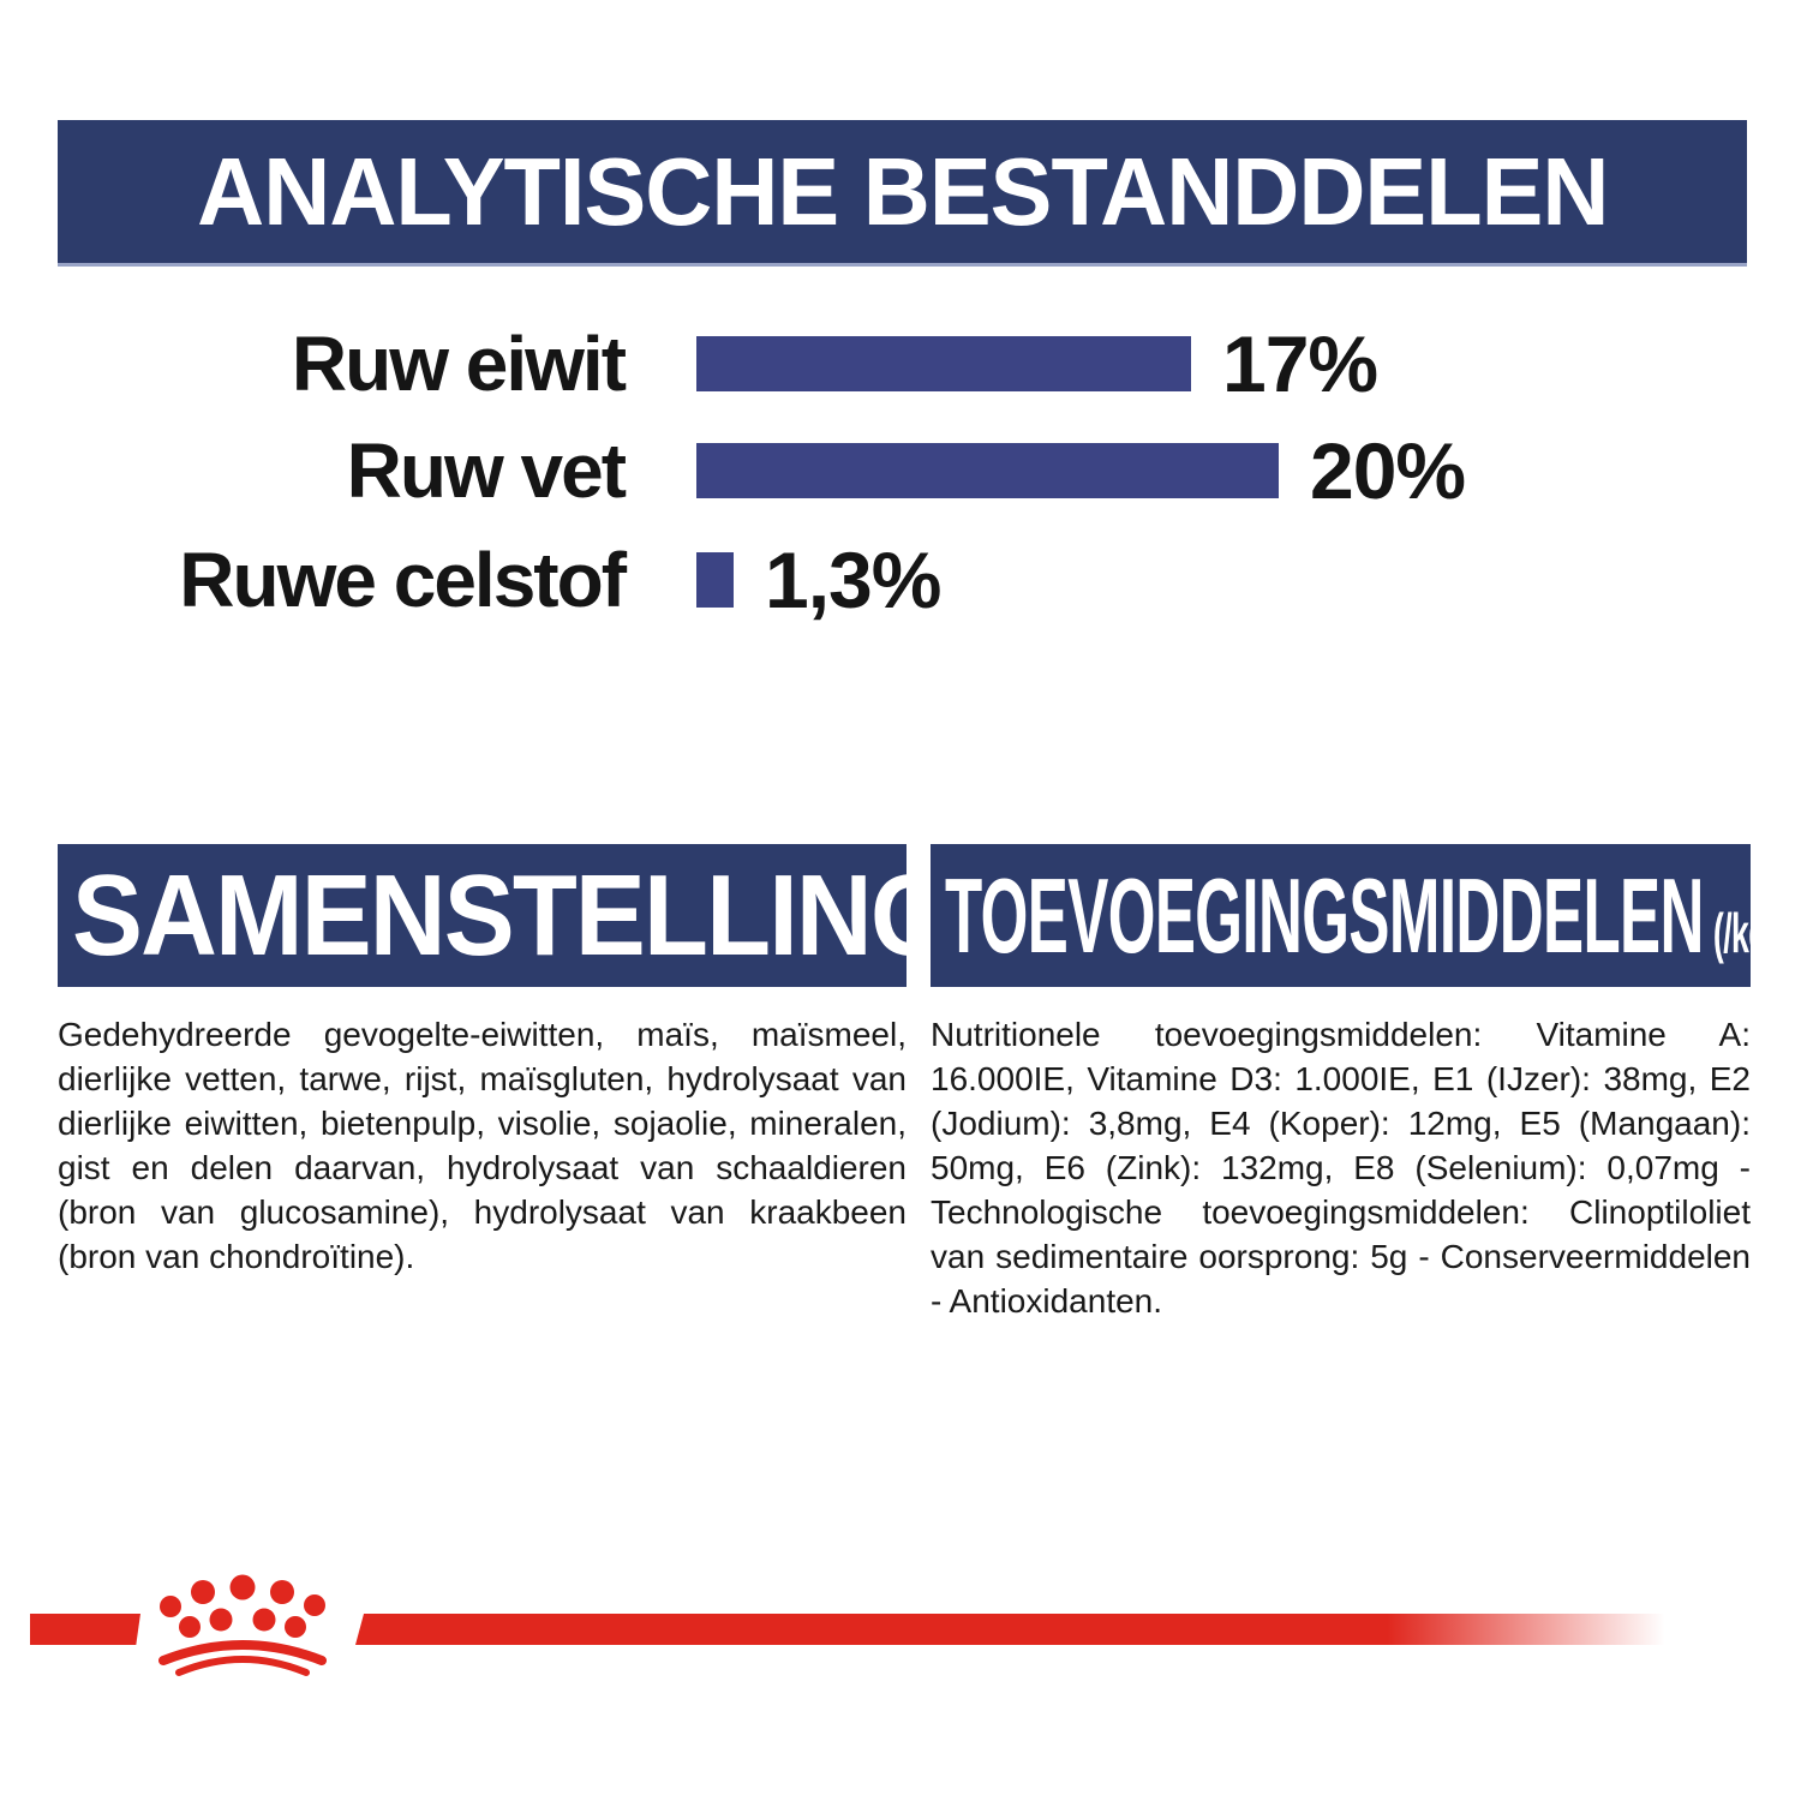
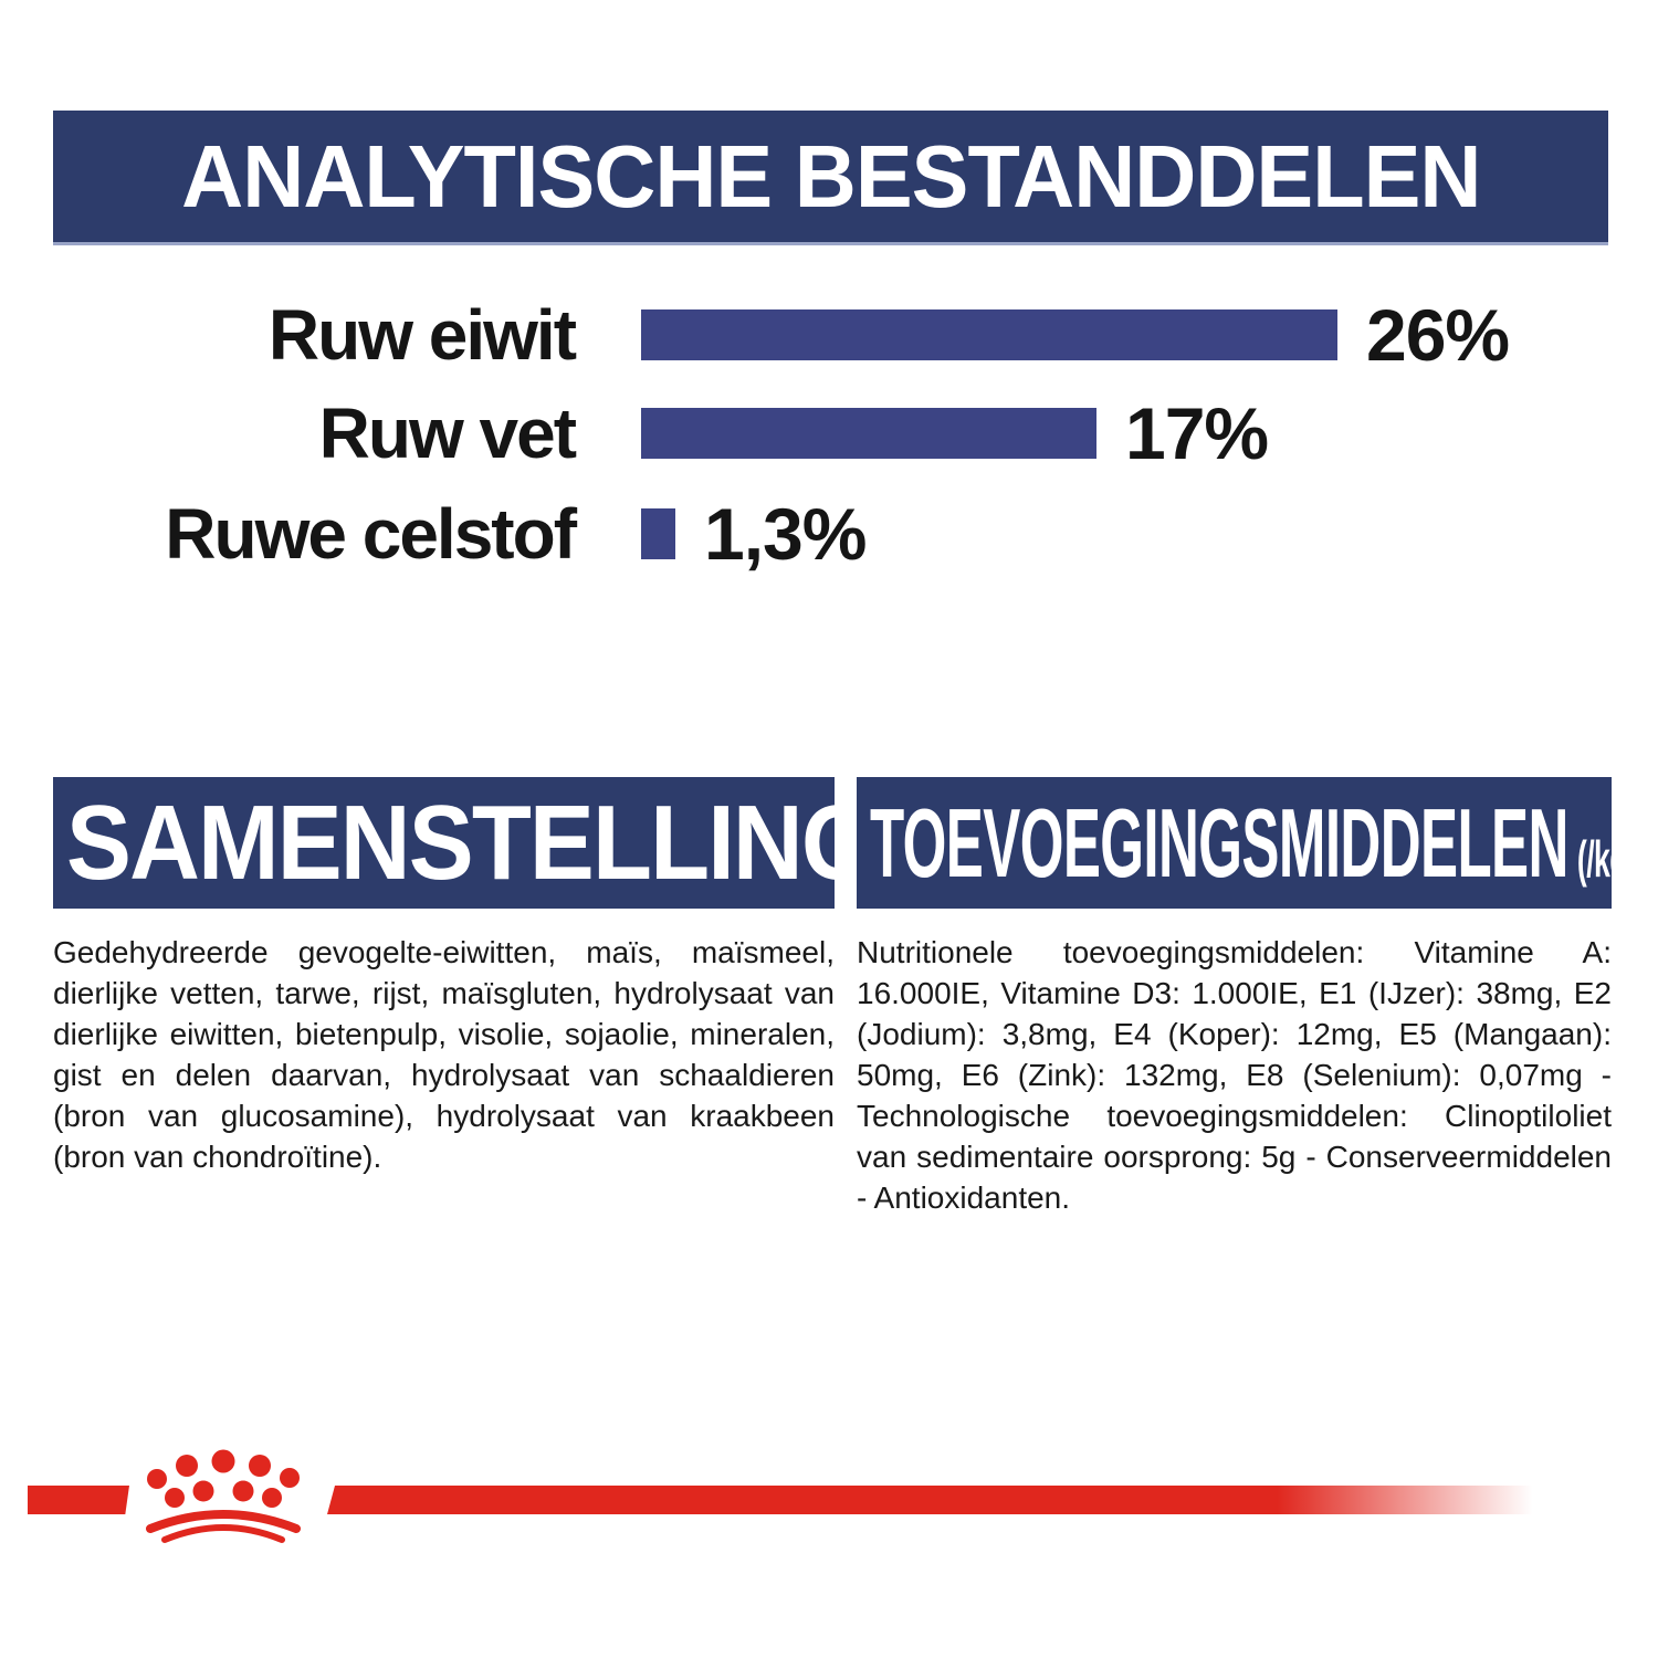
Ruw eiwit: 17% -> 26%
Ruw vet: 20% -> 17%
